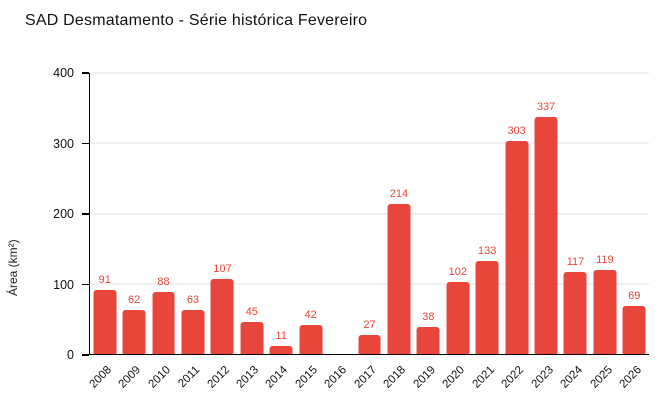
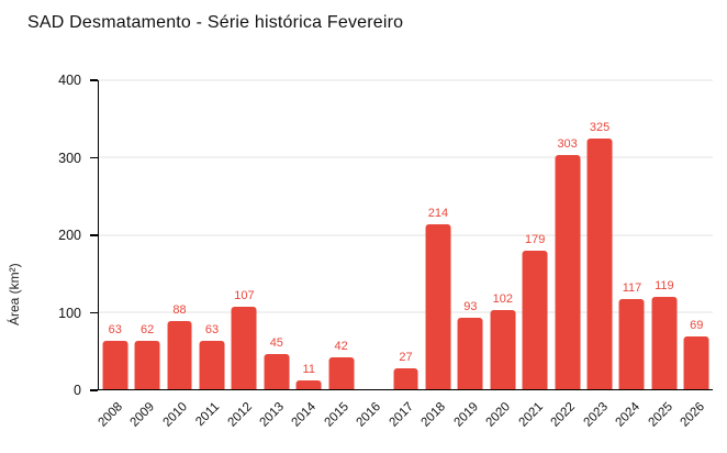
2008: 91 -> 63
2019: 38 -> 93
2021: 133 -> 179
2023: 337 -> 325
